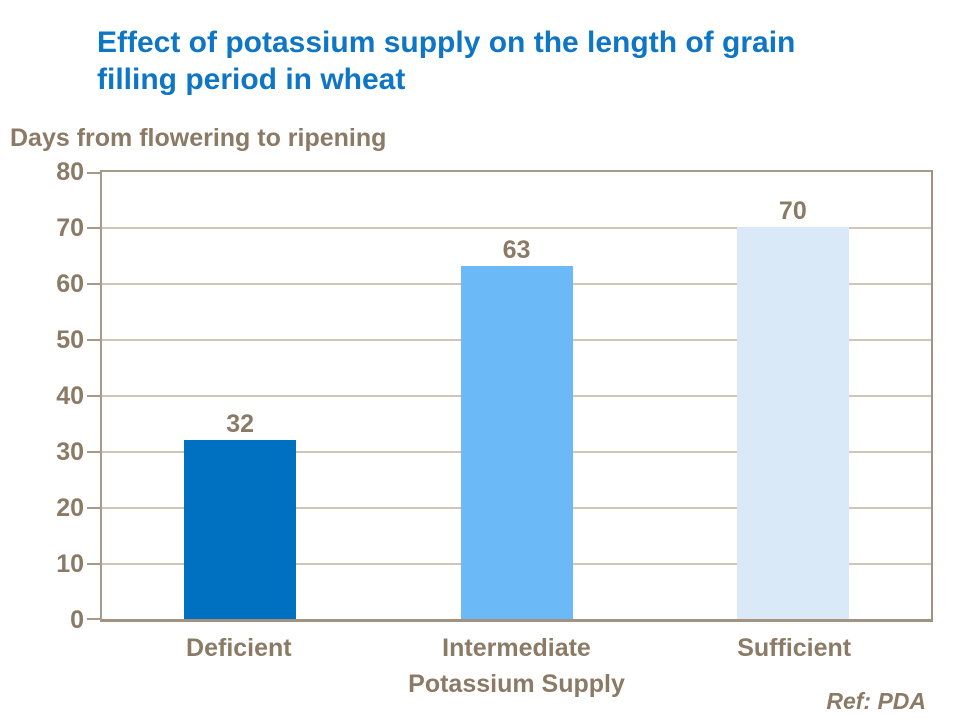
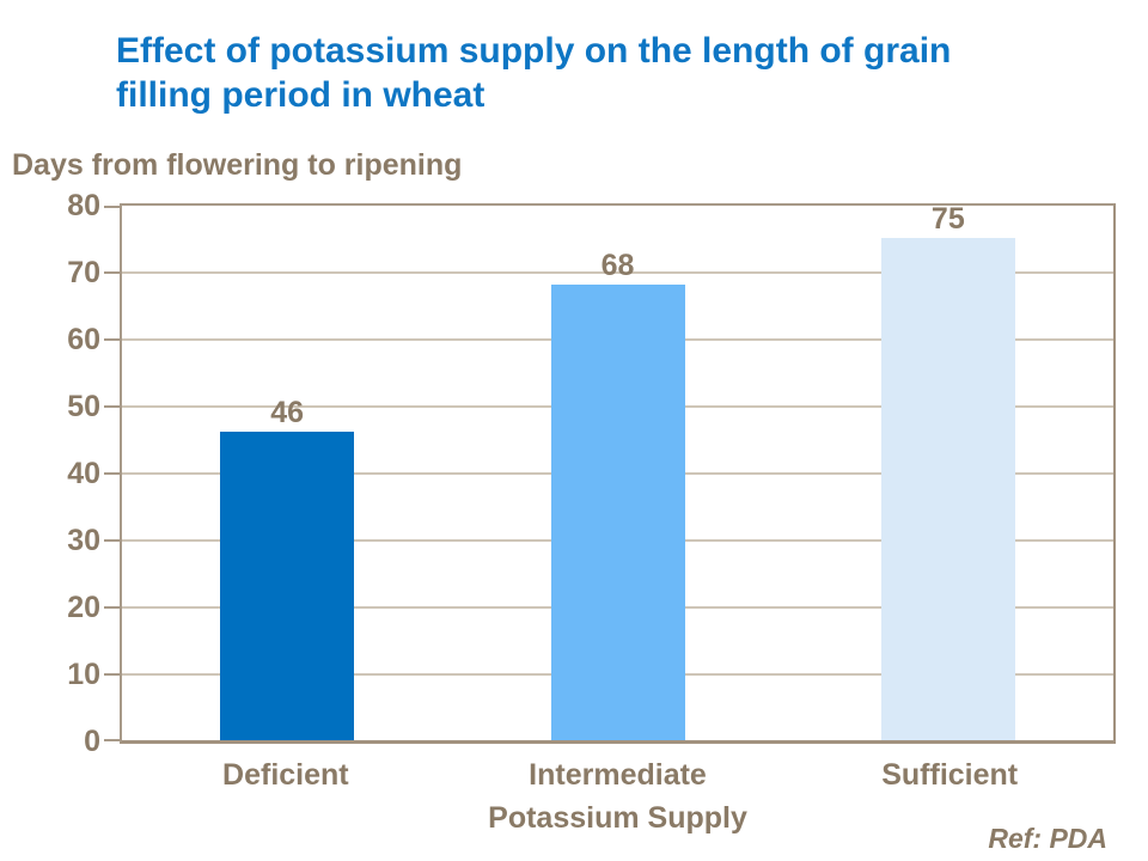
Deficient: 32 -> 46
Intermediate: 63 -> 68
Sufficient: 70 -> 75
